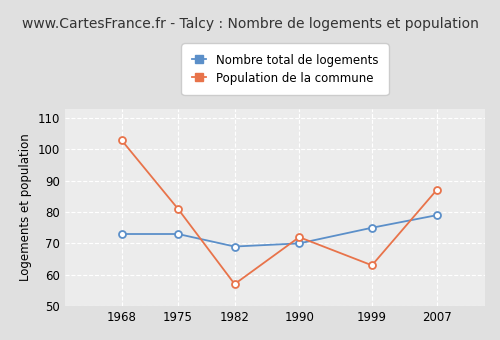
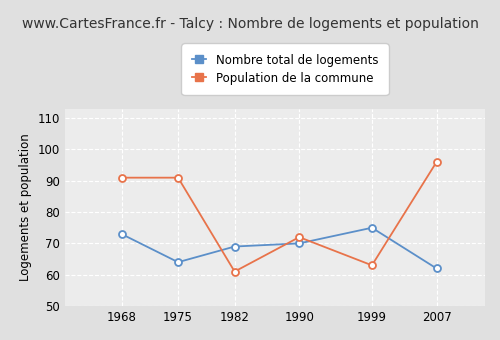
Population de la commune/1968: 103 -> 91
Nombre total de logements/1975: 73 -> 64
Population de la commune/1975: 81 -> 91
Population de la commune/1982: 57 -> 61
Nombre total de logements/2007: 79 -> 62
Population de la commune/2007: 87 -> 96
